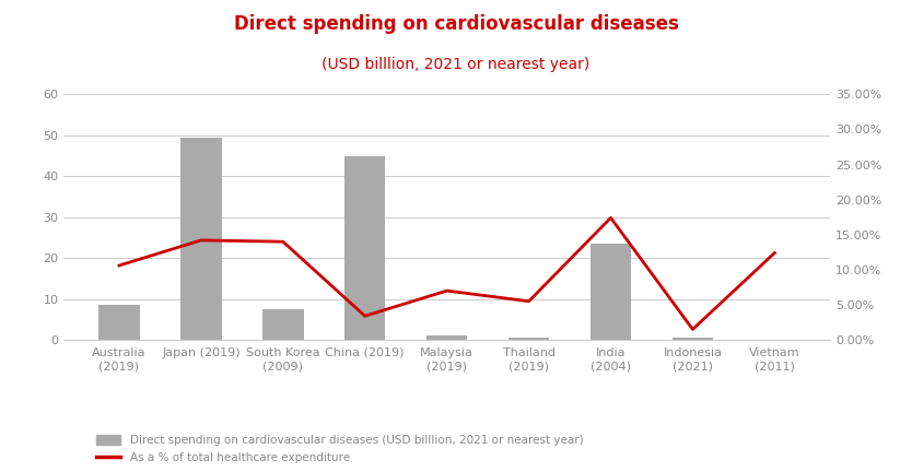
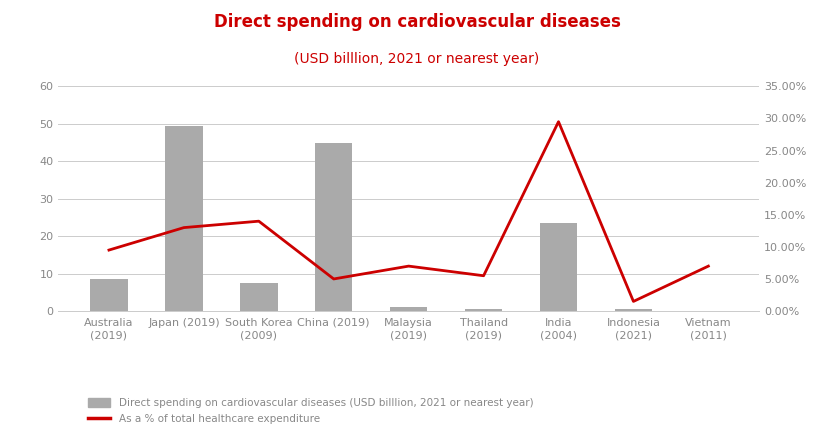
As a % of total healthcare expenditure/Australia (2019): 10.6% -> 9.5%
As a % of total healthcare expenditure/Japan (2019): 14.2% -> 13.0%
As a % of total healthcare expenditure/China (2019): 3.4% -> 5.0%
As a % of total healthcare expenditure/India (2004): 17.4% -> 29.5%
As a % of total healthcare expenditure/Vietnam (2011): 12.4% -> 7.0%
